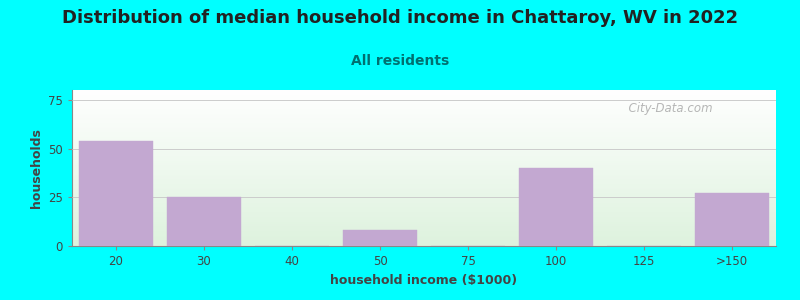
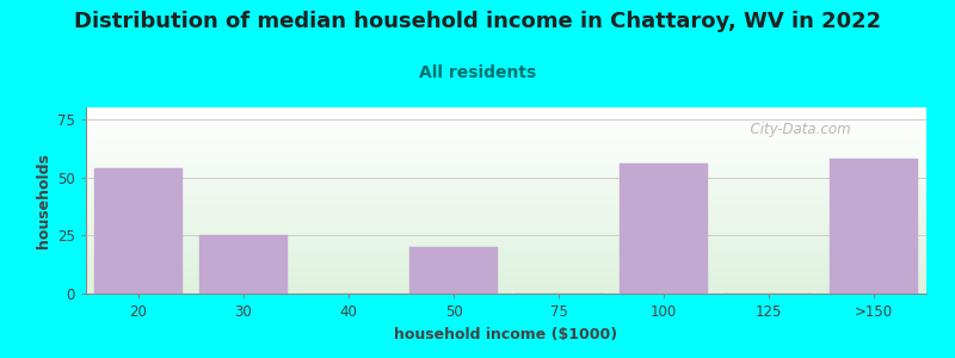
50: 8 -> 20
100: 40 -> 56
>150: 27 -> 58
